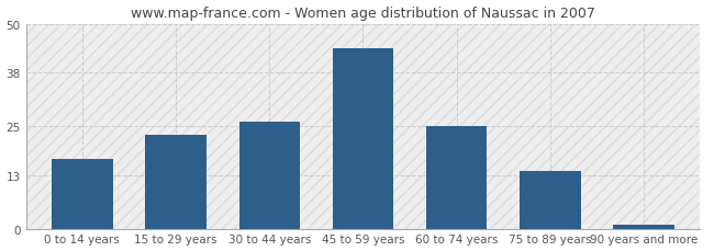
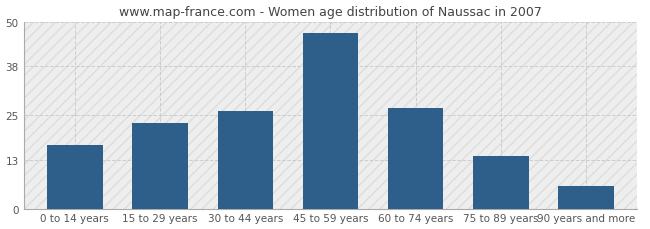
45 to 59 years: 44 -> 47
60 to 74 years: 25 -> 27
90 years and more: 1 -> 6
